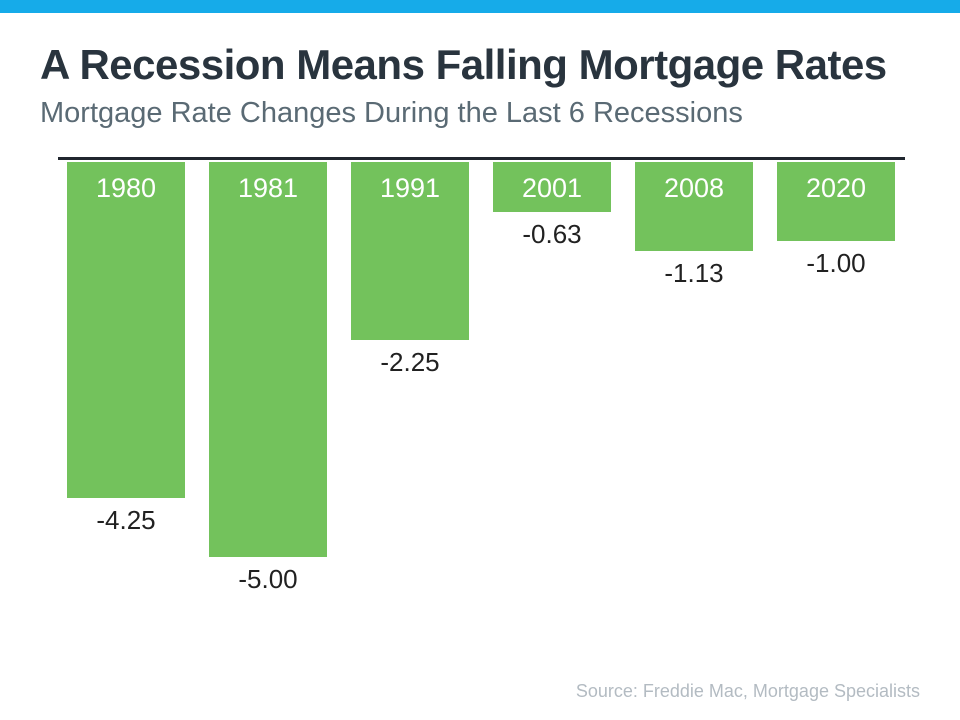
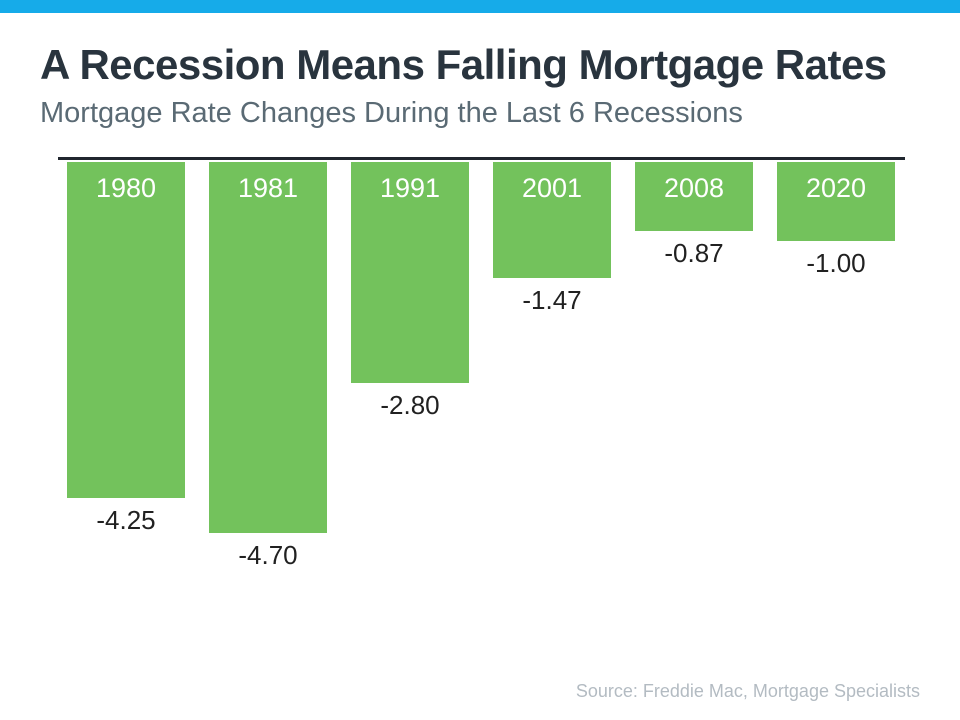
1981: -5.00 -> -4.70
1991: -2.25 -> -2.80
2001: -0.63 -> -1.47
2008: -1.13 -> -0.87
